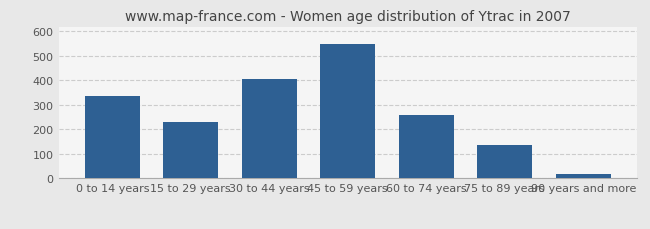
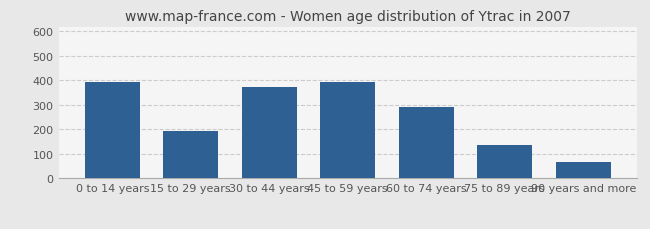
0 to 14 years: 335 -> 395
15 to 29 years: 230 -> 195
30 to 44 years: 405 -> 375
45 to 59 years: 548 -> 395
60 to 74 years: 260 -> 290
90 years and more: 20 -> 65
